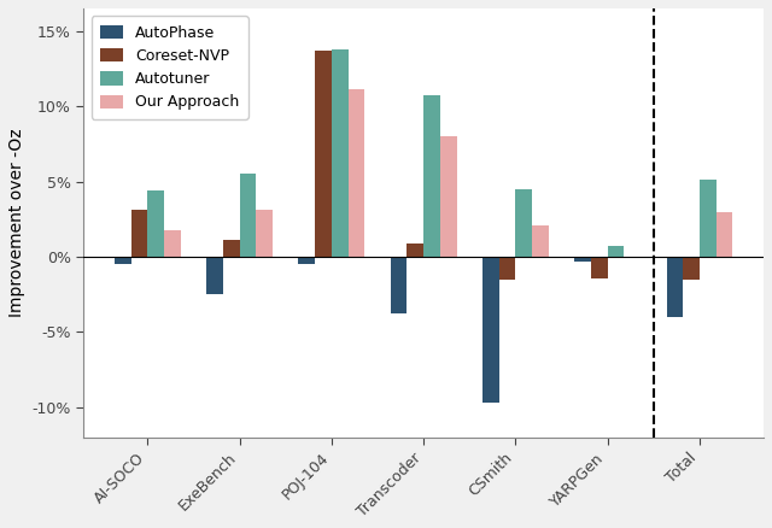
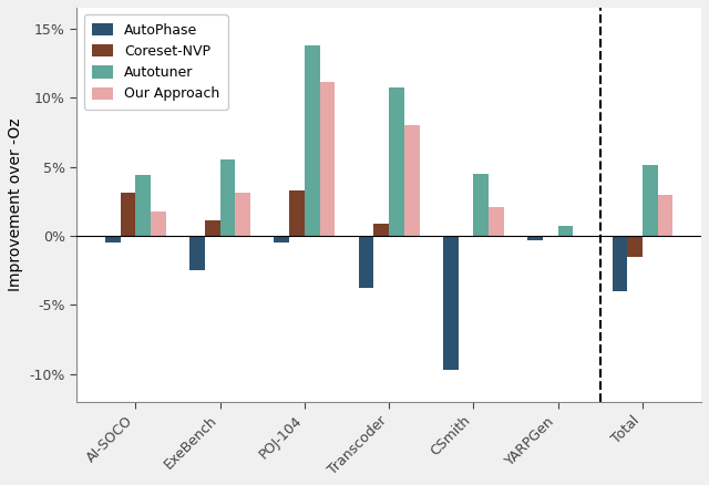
Coreset-NVP/POJ-104: 13.7% -> 3.3%
Coreset-NVP/CSmith: -1.5% -> -0.1%
Coreset-NVP/YARPGen: -1.4% -> -0.1%
